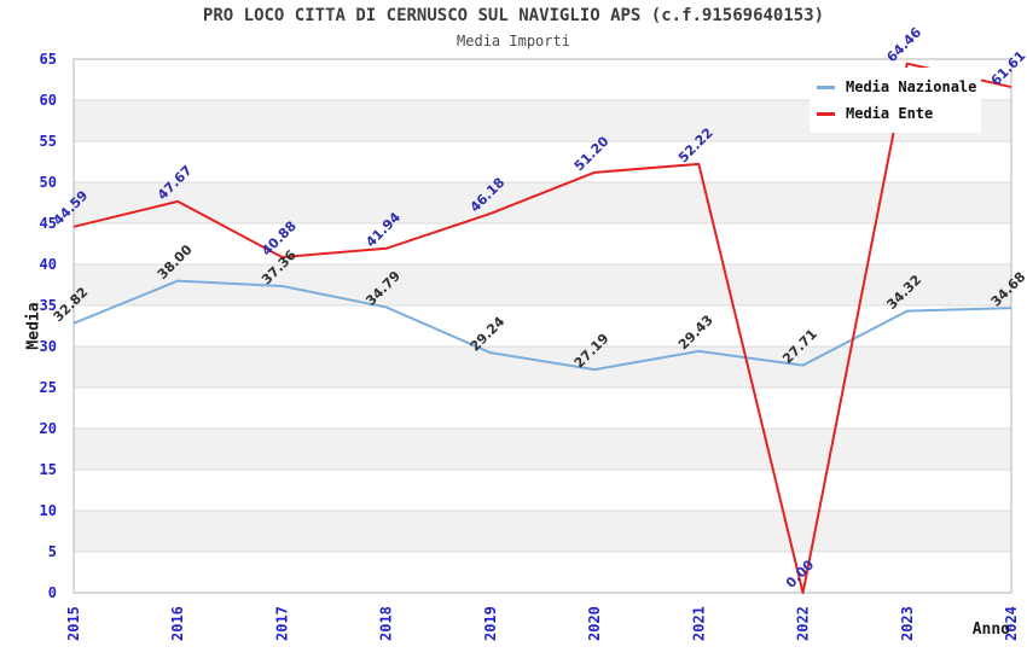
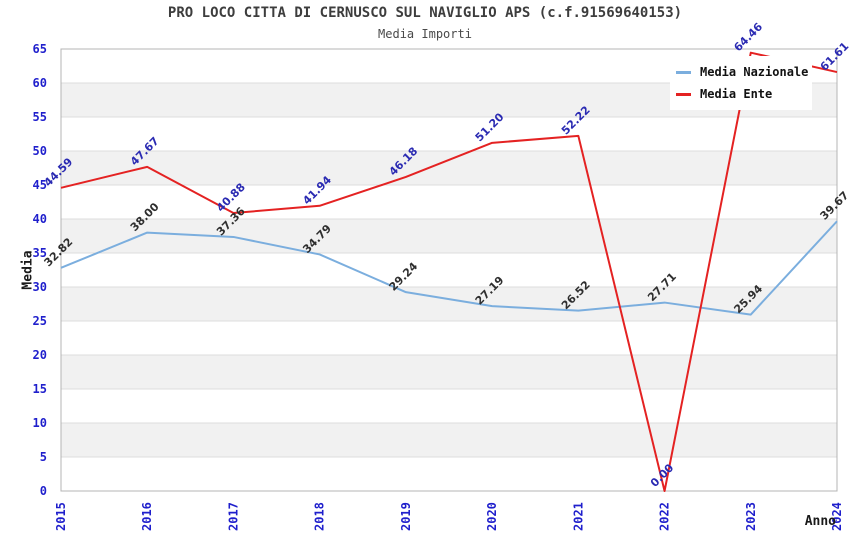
Media Nazionale/2021: 29.43 -> 26.52
Media Nazionale/2023: 34.32 -> 25.94
Media Nazionale/2024: 34.68 -> 39.67
